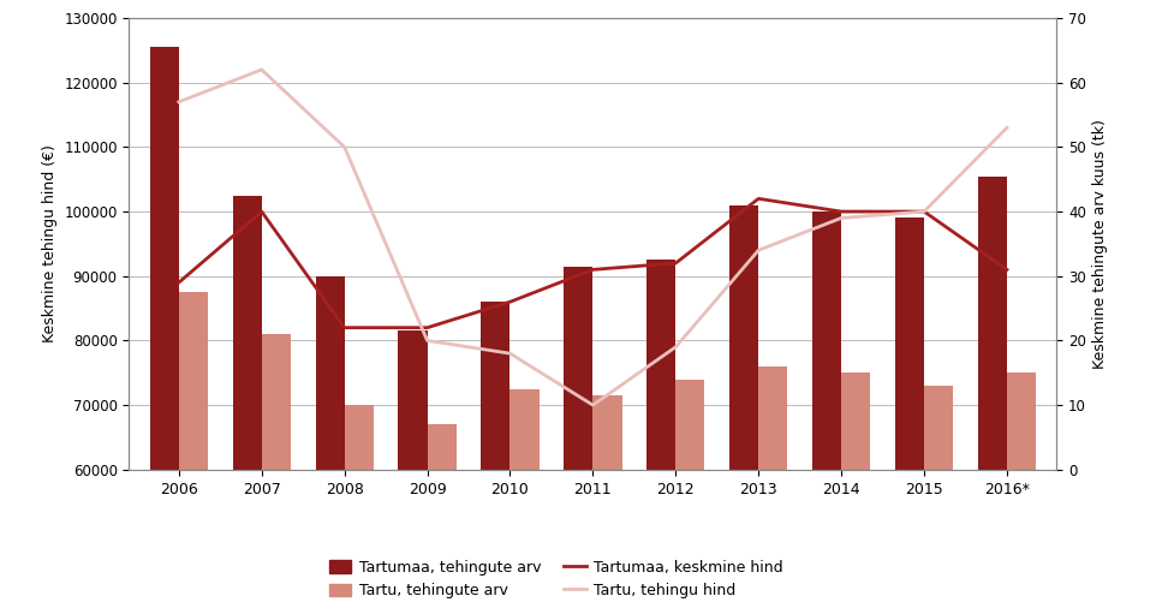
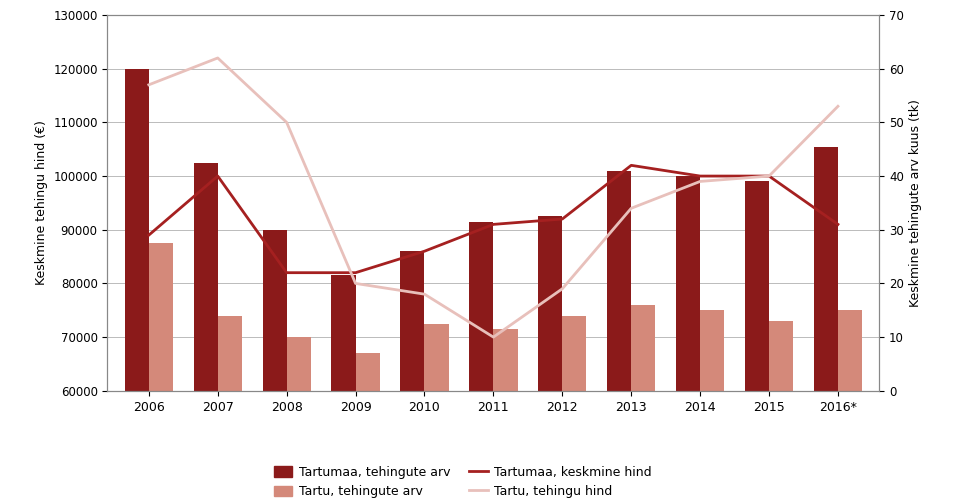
Tartumaa, tehingute arv/2006: 125600 -> 120000
Tartu, tehingute arv/2007: 81000 -> 74000
